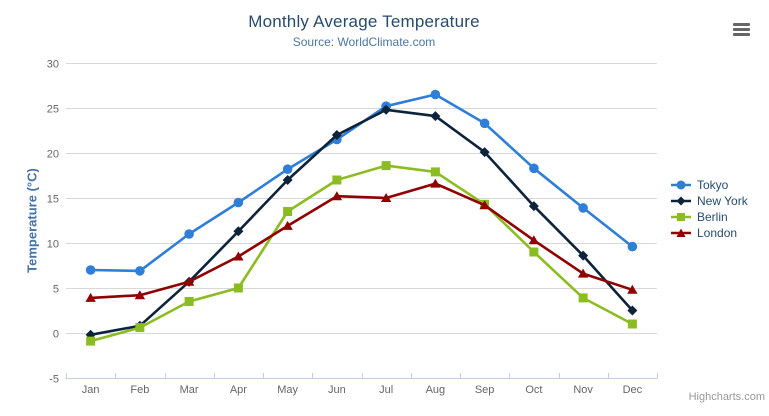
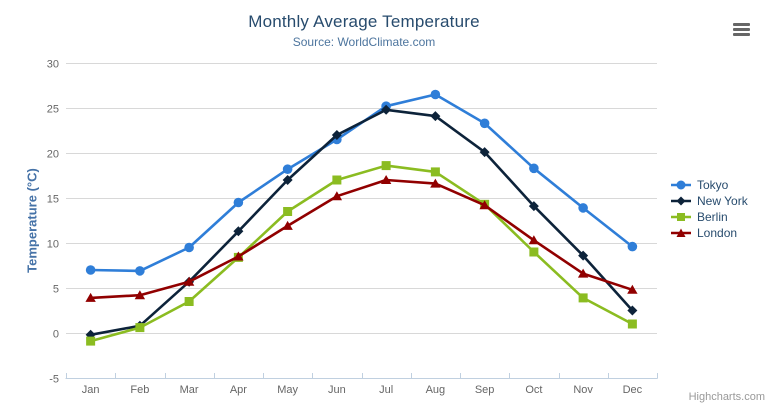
Tokyo/Mar: 11 -> 10
Berlin/Apr: 5 -> 8
London/Jul: 15 -> 17
